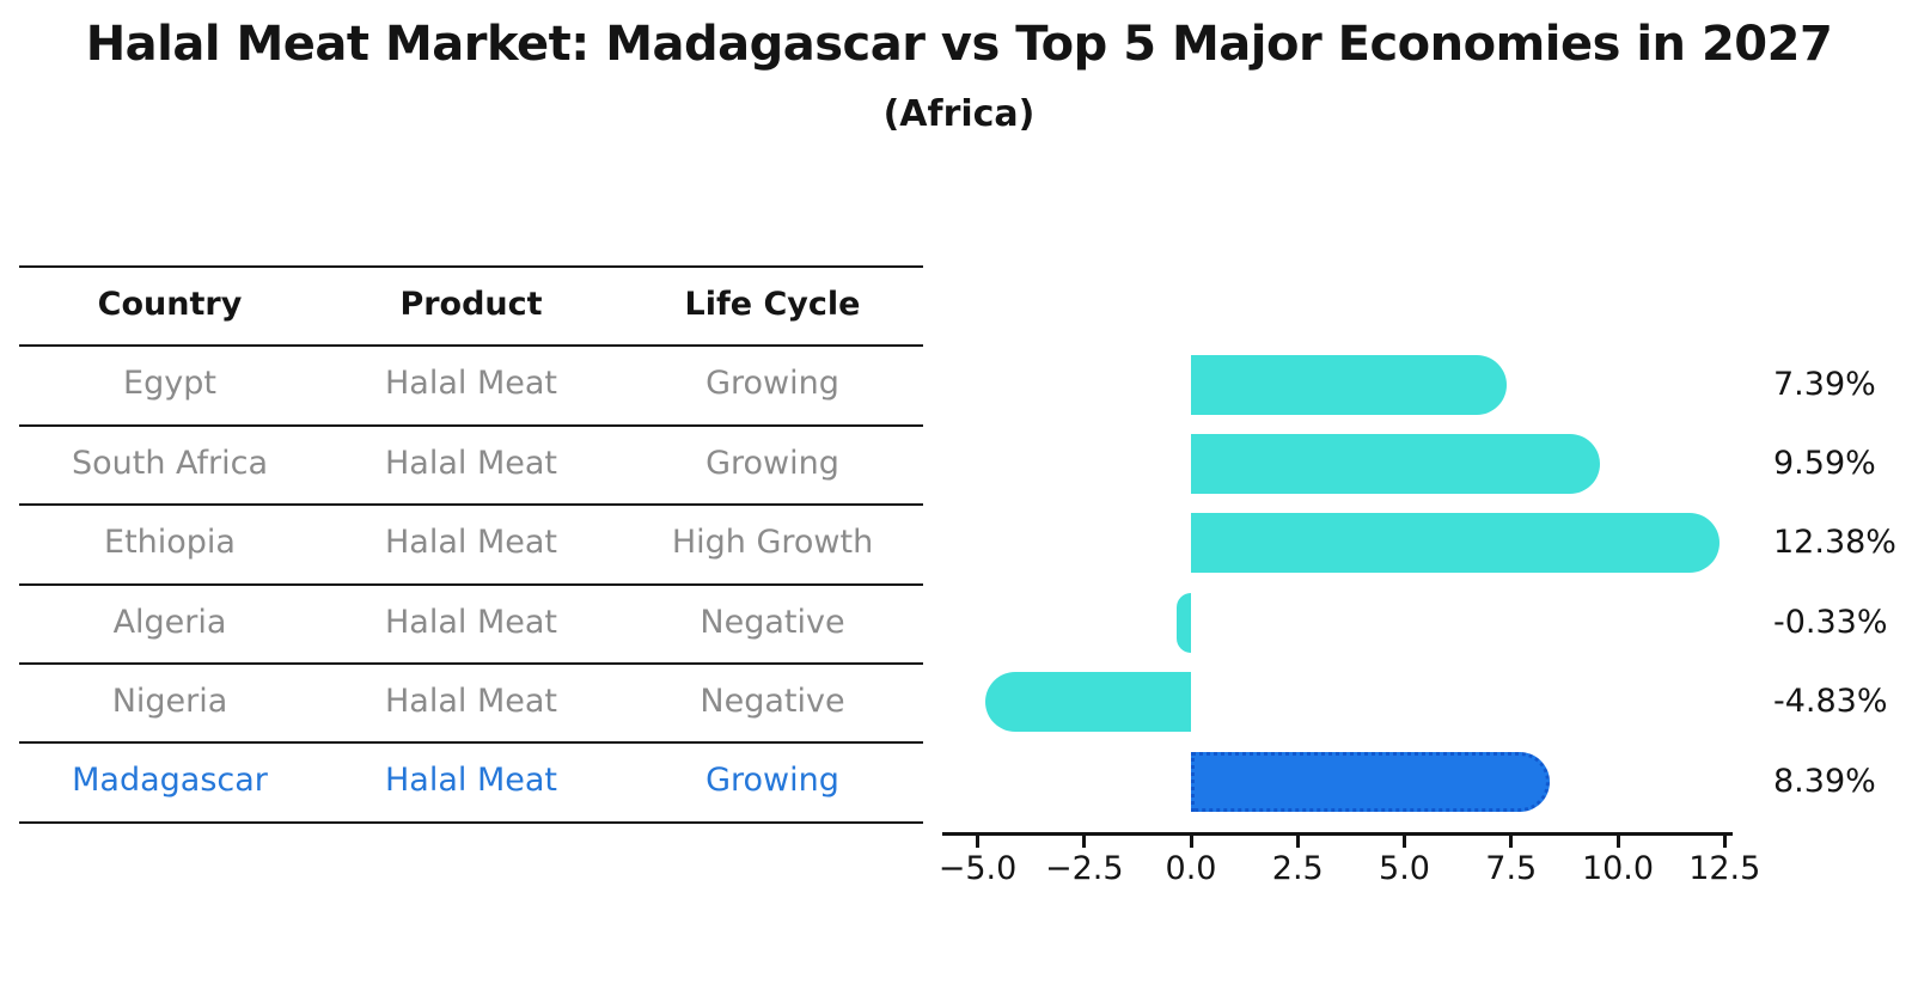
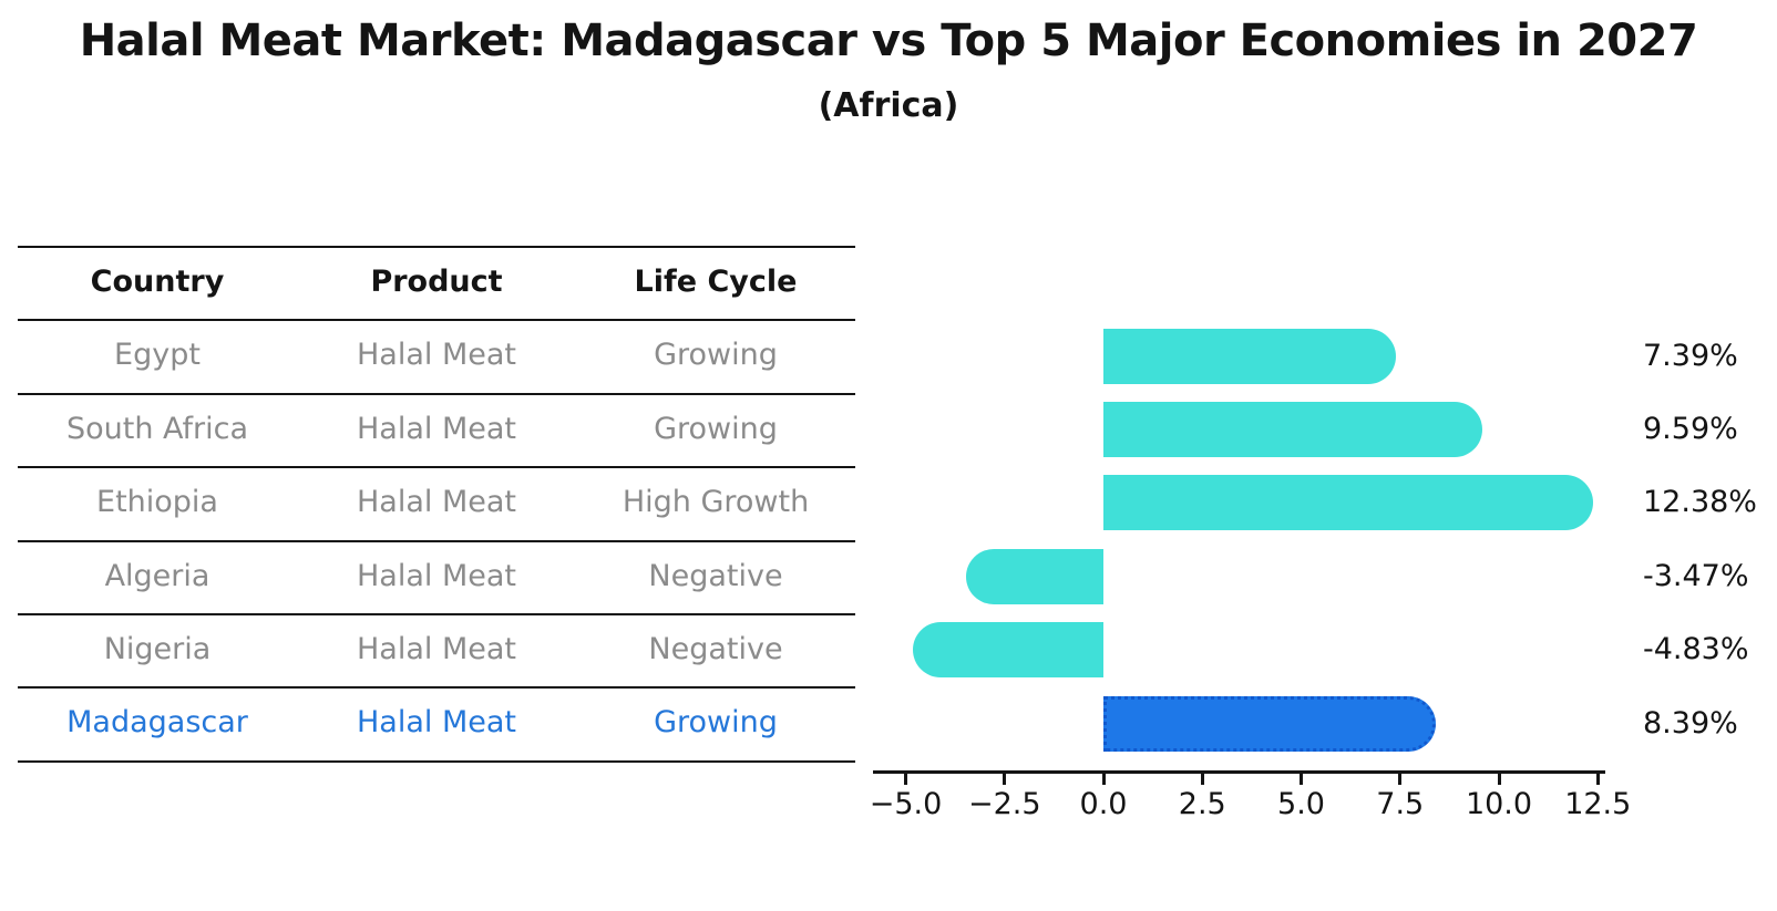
Algeria: -0.33% -> -3.47%
